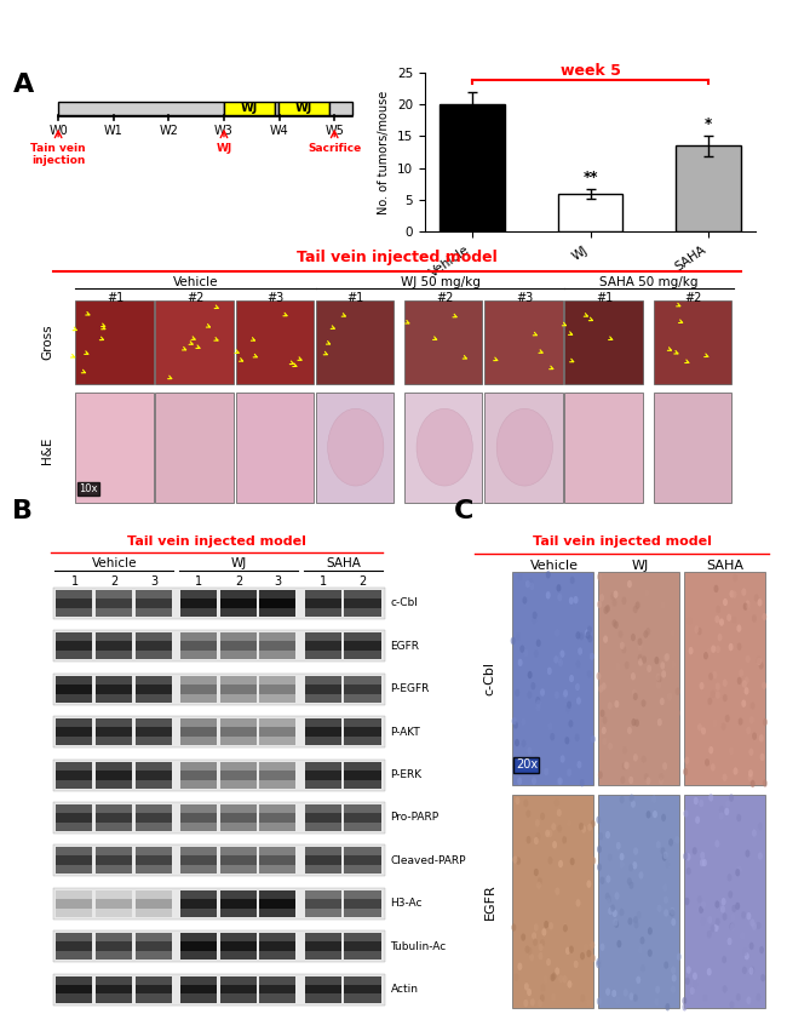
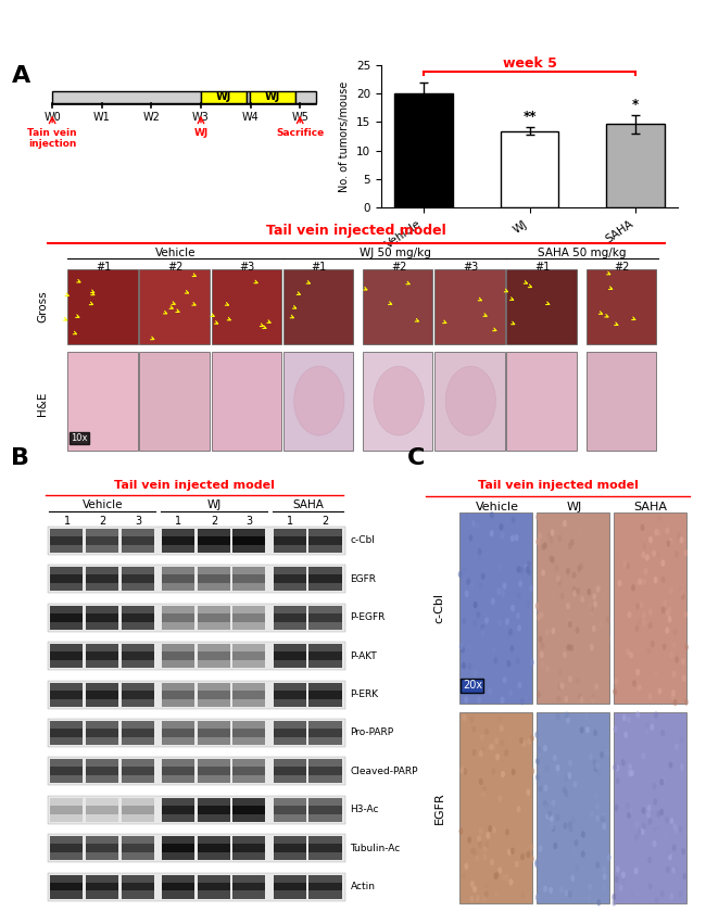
WJ: 6.0 -> 13.4
SAHA: 13.5 -> 14.6
